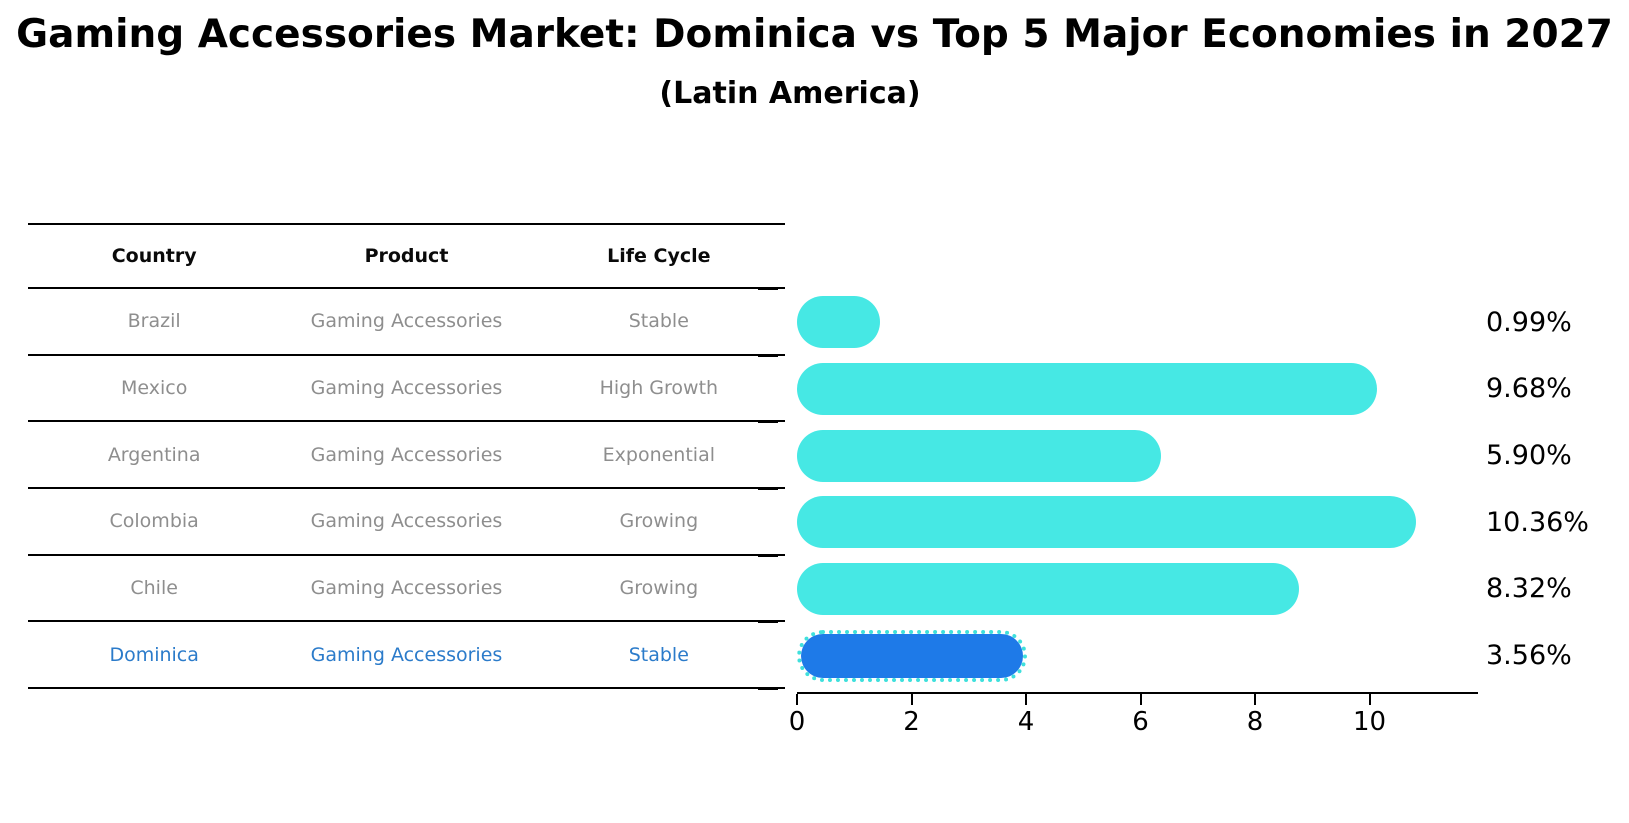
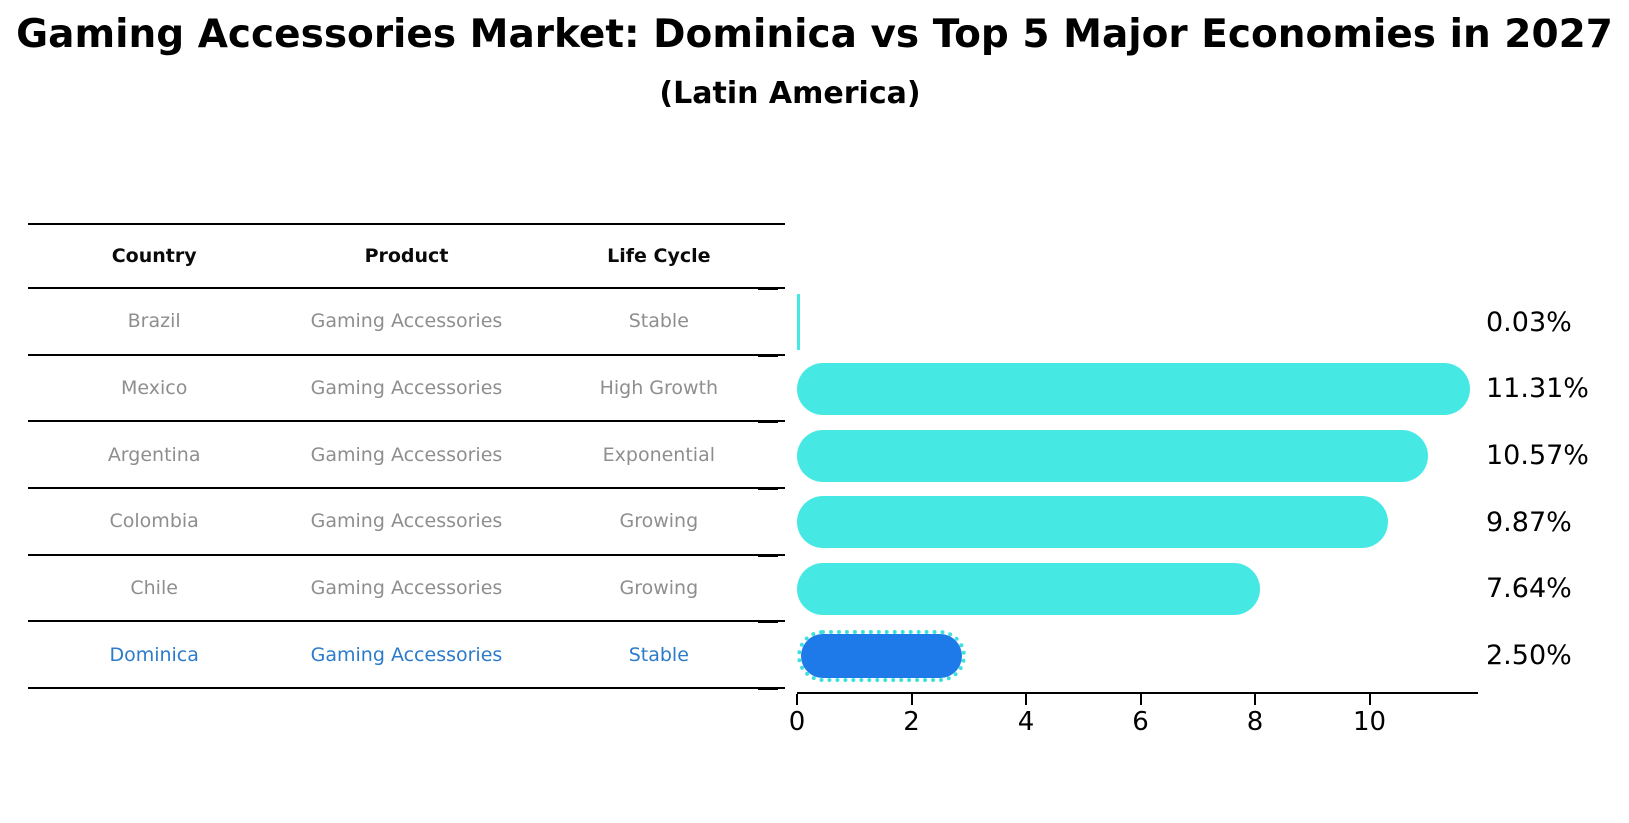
Brazil: 0.99% -> 0.03%
Mexico: 9.68% -> 11.31%
Argentina: 5.90% -> 10.57%
Colombia: 10.36% -> 9.87%
Chile: 8.32% -> 7.64%
Dominica: 3.56% -> 2.50%
